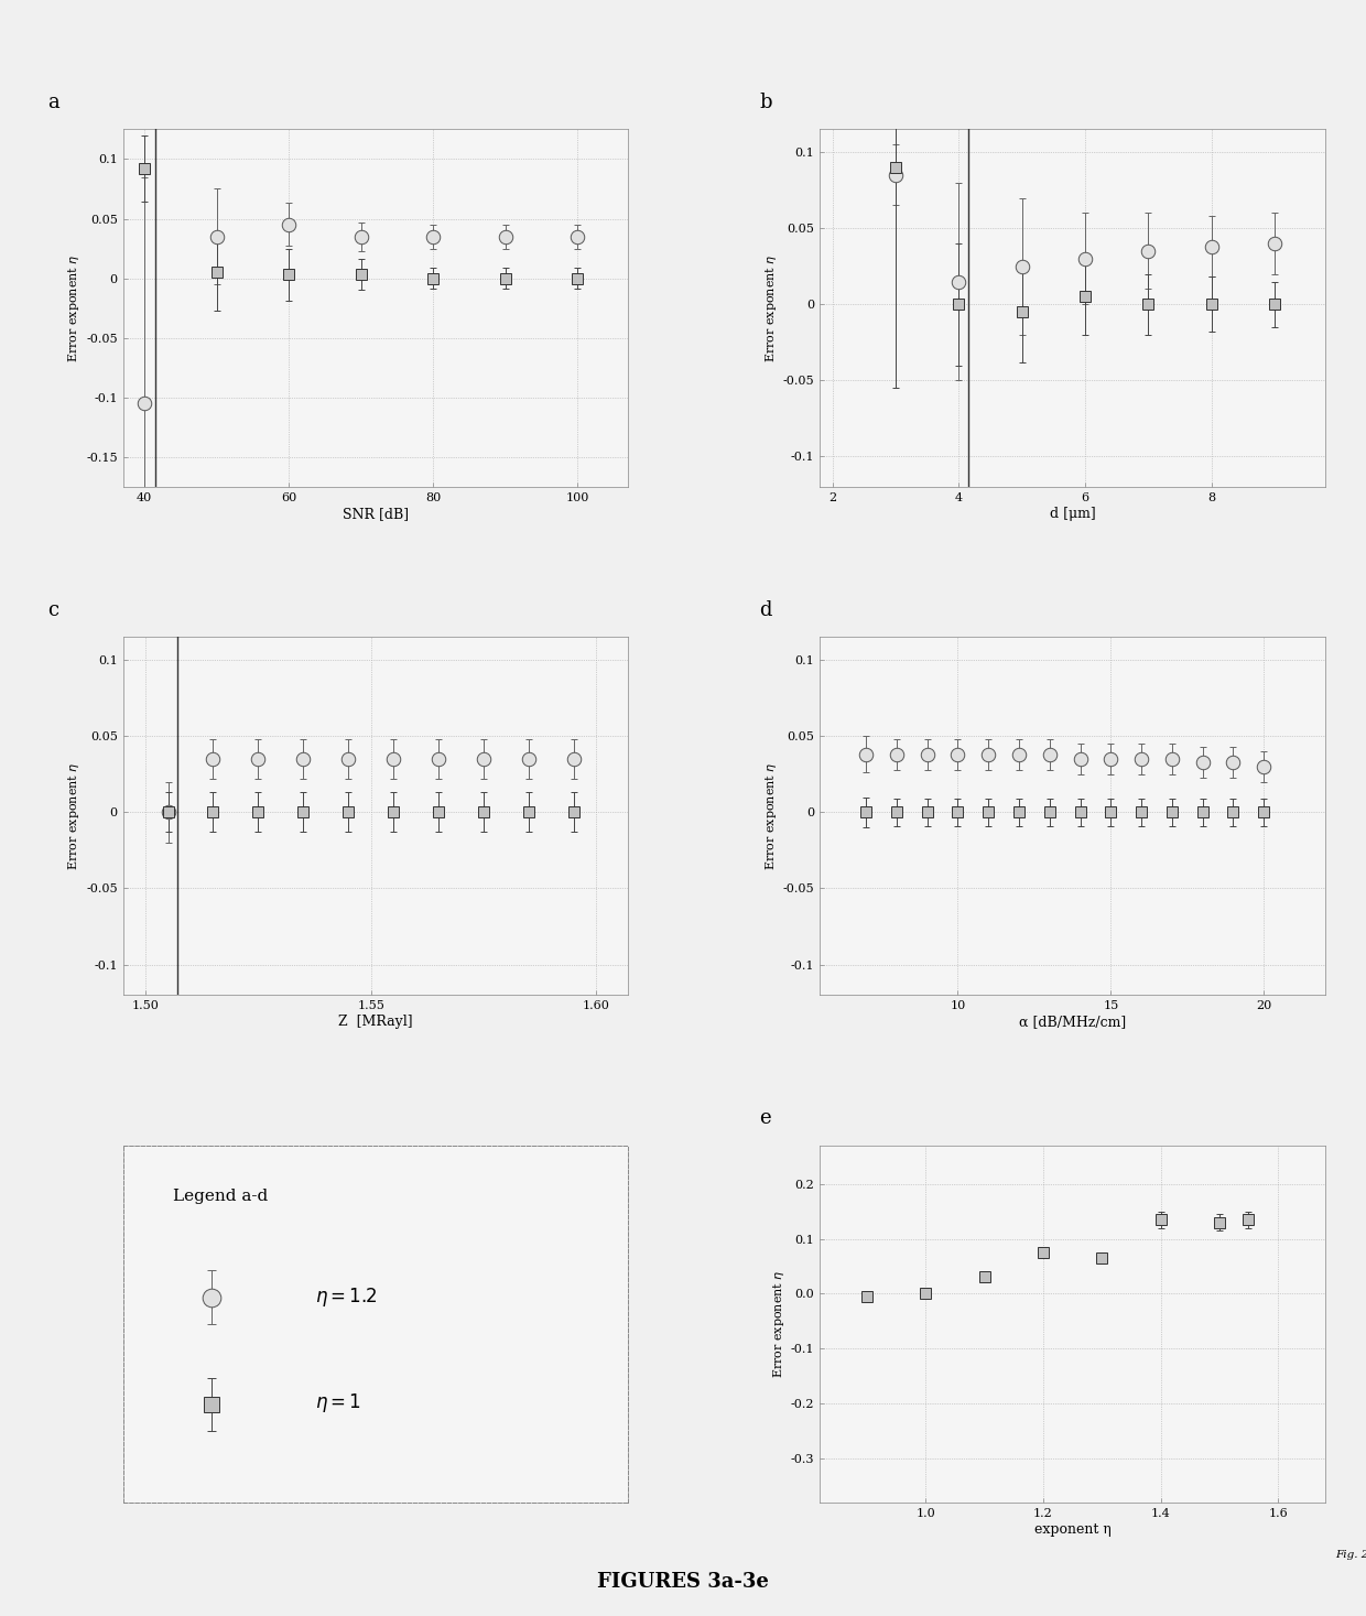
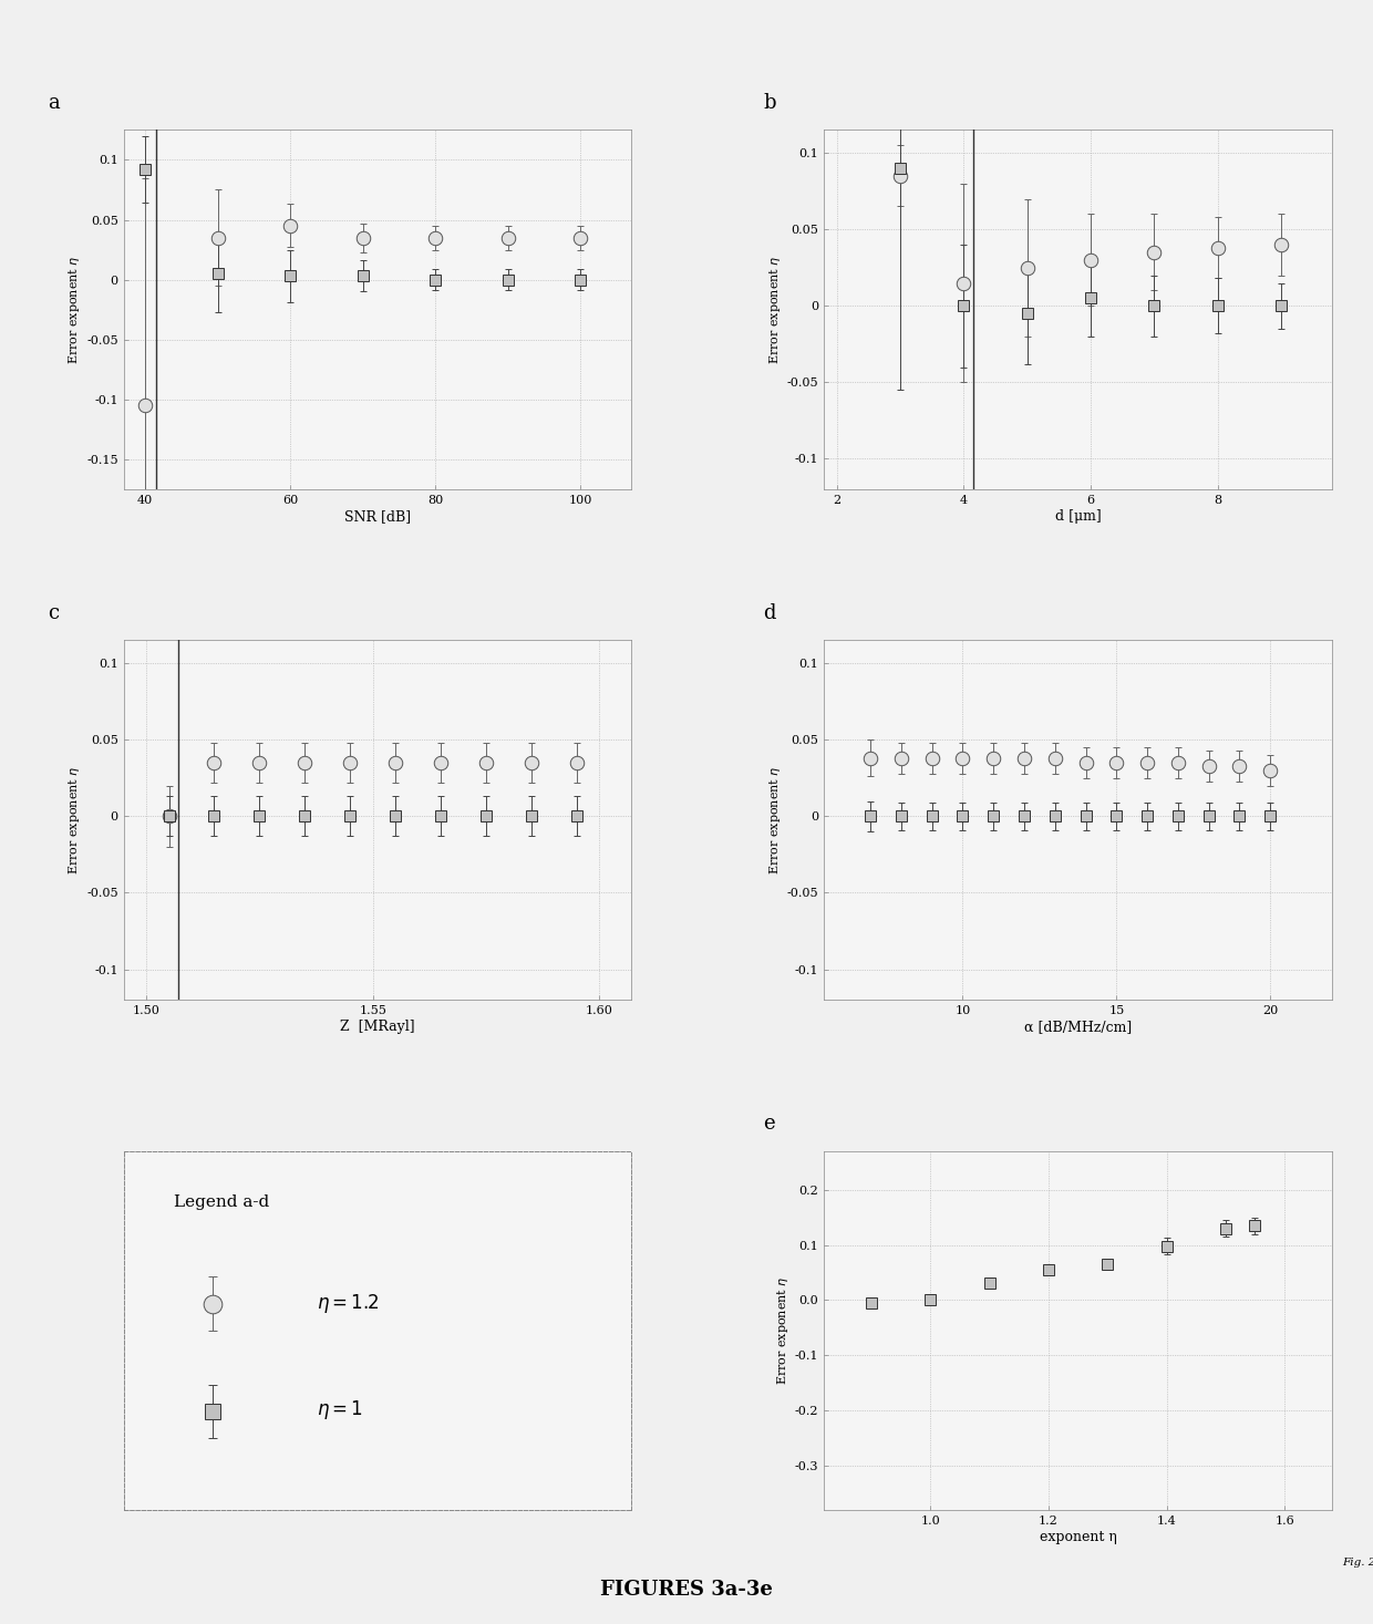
1.2: 0.075 -> 0.055
1.4: 0.135 -> 0.098
